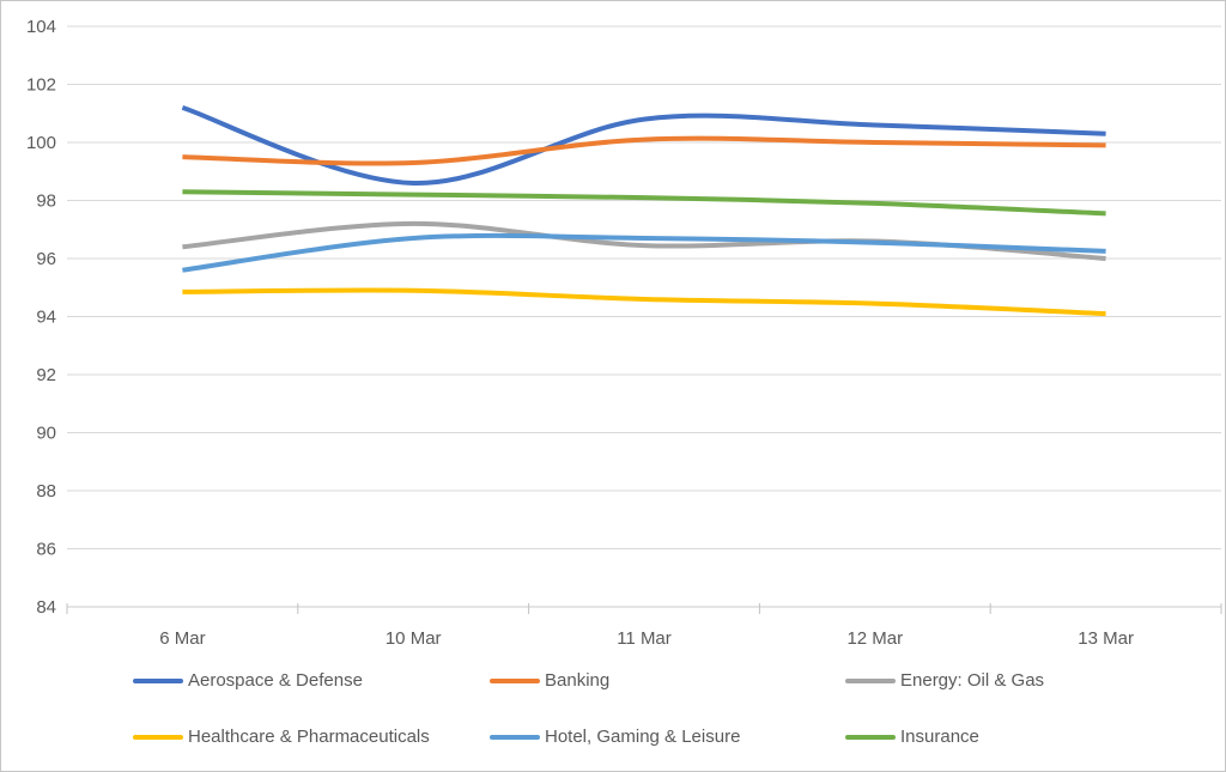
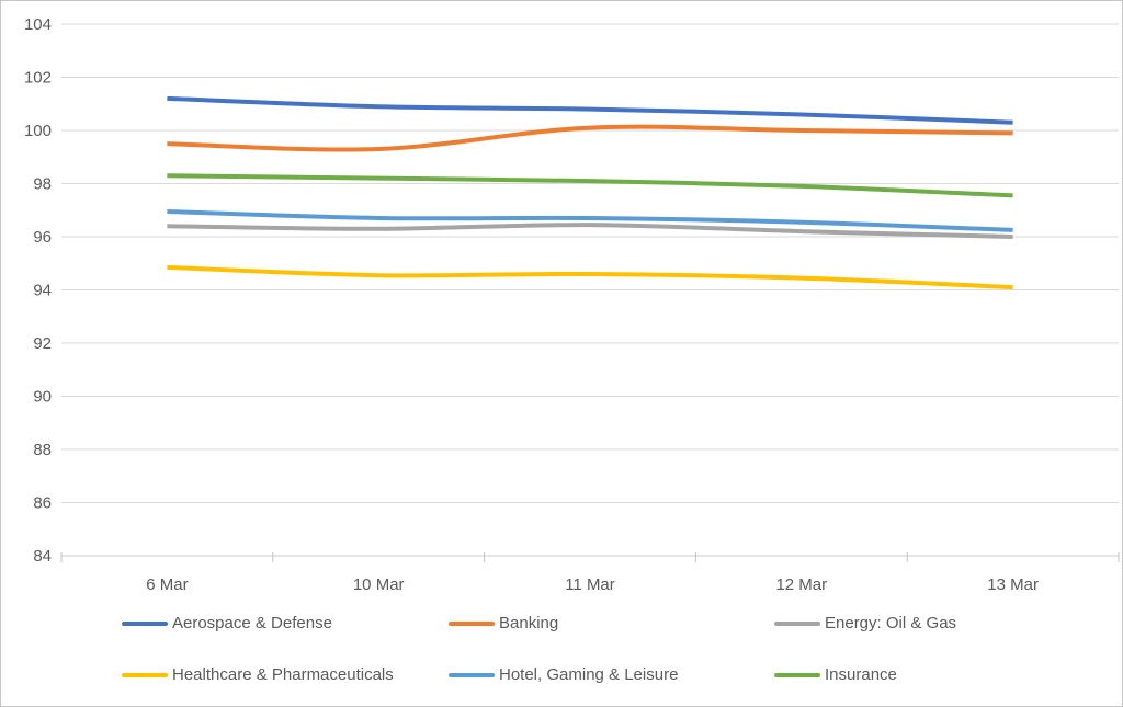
Hotel, Gaming & Leisure/6 Mar: 95.6 -> 97.0
Aerospace & Defense/10 Mar: 98.6 -> 100.9
Energy: Oil & Gas/10 Mar: 97.2 -> 96.3
Healthcare & Pharmaceuticals/10 Mar: 94.9 -> 94.5
Energy: Oil & Gas/12 Mar: 96.6 -> 96.2
